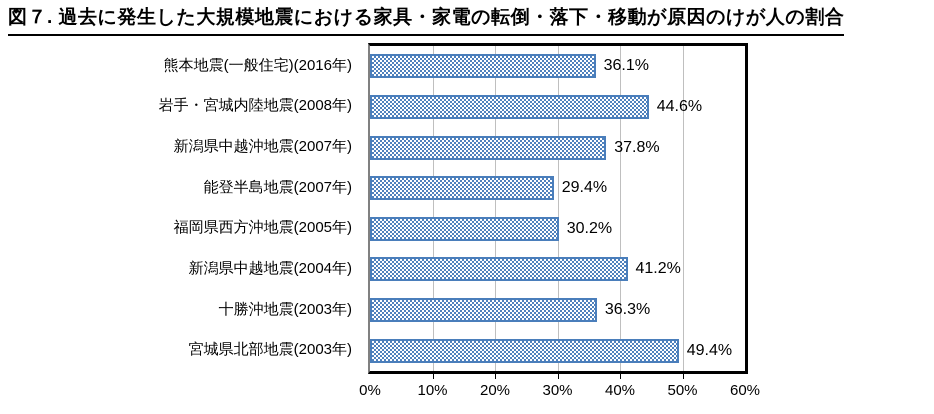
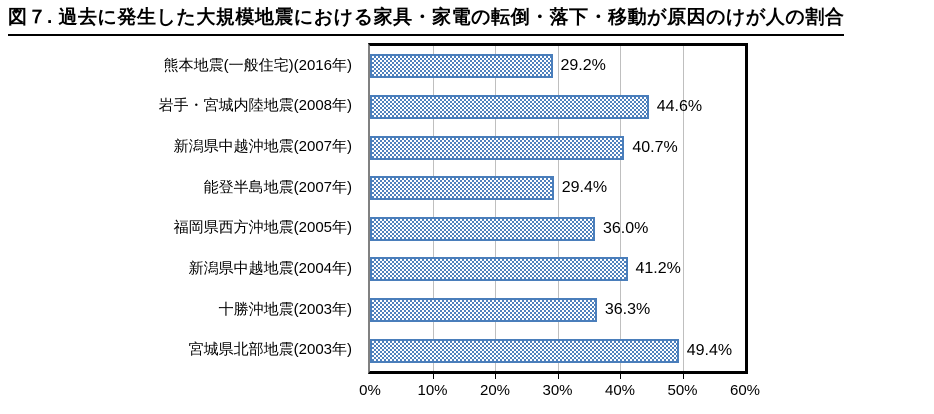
熊本地震(一般住宅)(2016年): 36.1% -> 29.2%
新潟県中越沖地震(2007年): 37.8% -> 40.7%
福岡県西方沖地震(2005年): 30.2% -> 36.0%
